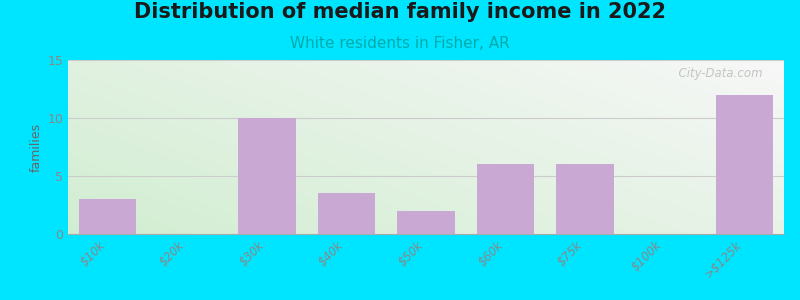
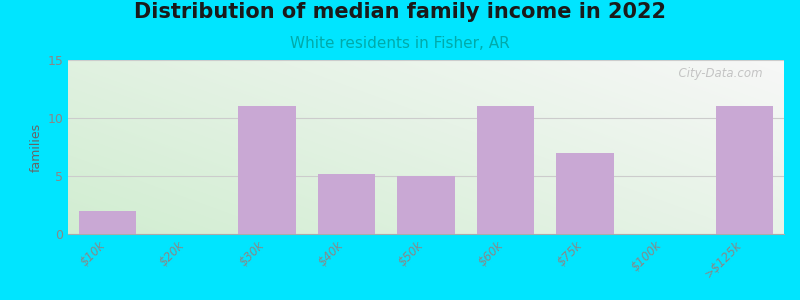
$10k: 3.0 -> 2.0
$30k: 10.0 -> 11.0
$40k: 3.5 -> 5.2
$50k: 2.0 -> 5.0
$60k: 6.0 -> 11.0
$75k: 6.0 -> 7.0
>$125k: 12.0 -> 11.0
